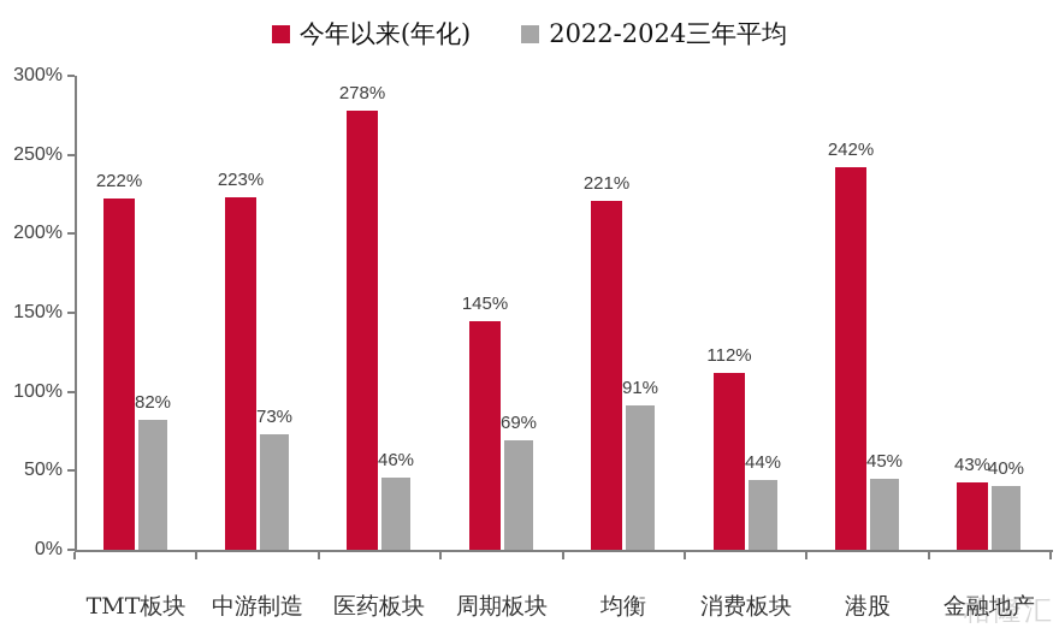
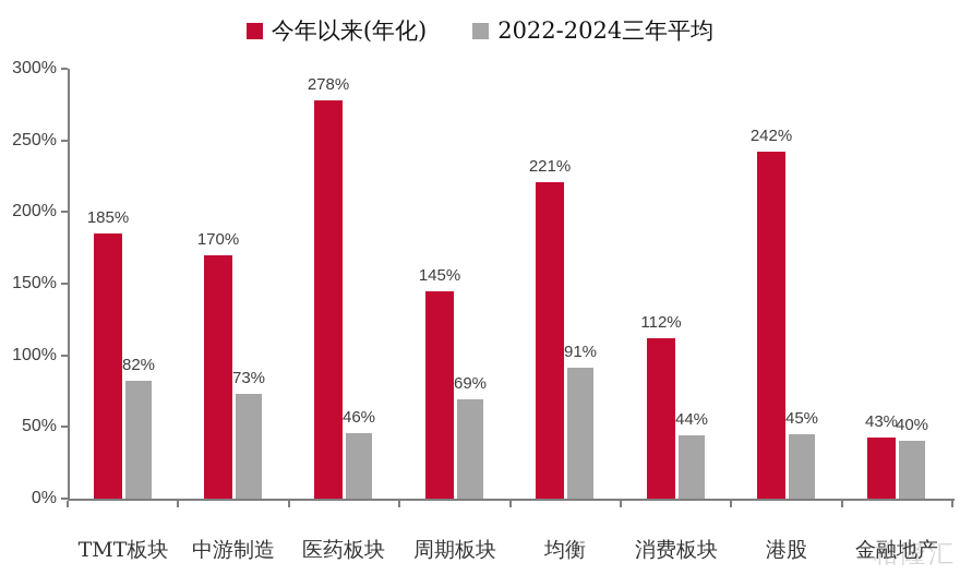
今年以来(年化)/TMT板块: 222% -> 185%
今年以来(年化)/中游制造: 223% -> 170%
